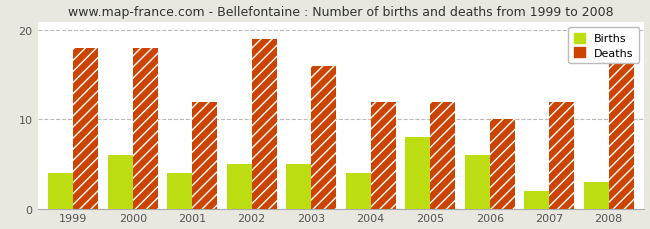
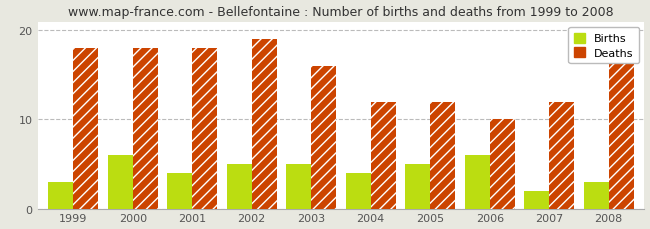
Births/1999: 4 -> 3
Deaths/2001: 12 -> 18
Births/2005: 8 -> 5
